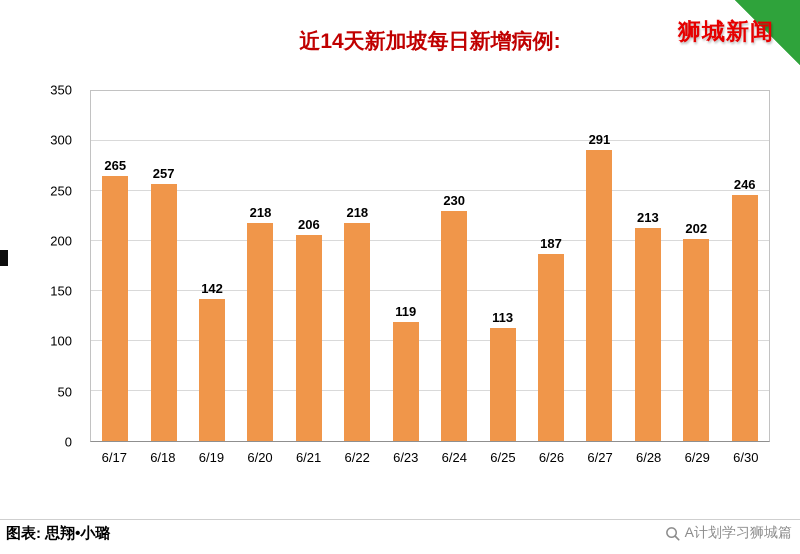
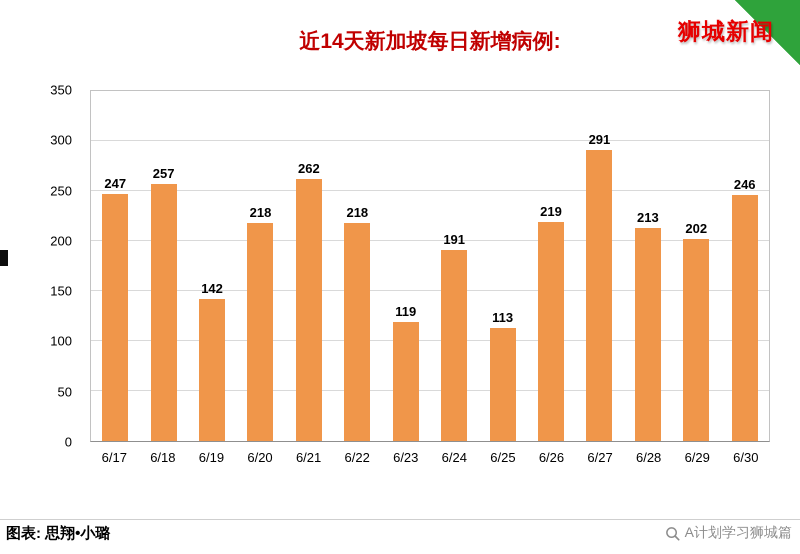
6/17: 265 -> 247
6/21: 206 -> 262
6/24: 230 -> 191
6/26: 187 -> 219
